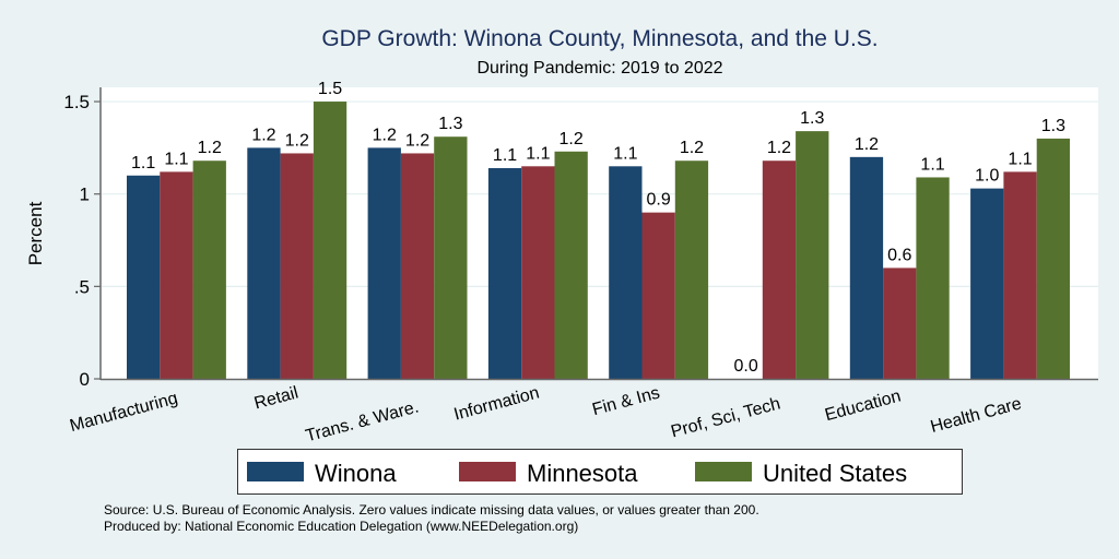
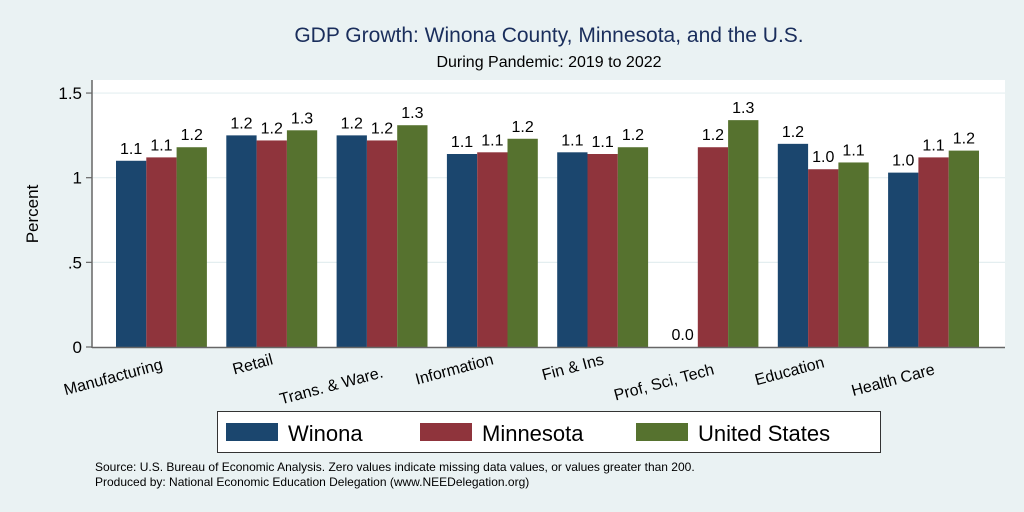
United States/Retail: 1.5 -> 1.3
Minnesota/Fin & Ins: 0.9 -> 1.1
Minnesota/Education: 0.6 -> 1.0
United States/Health Care: 1.3 -> 1.2
